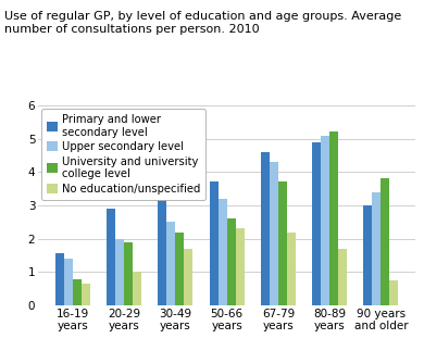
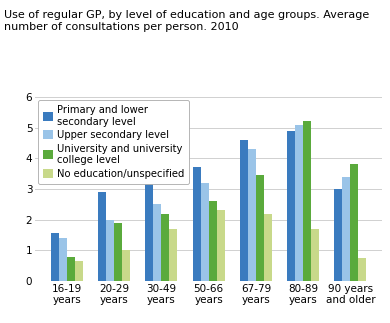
University and university college level/67-79 years: 3.70 -> 3.45
